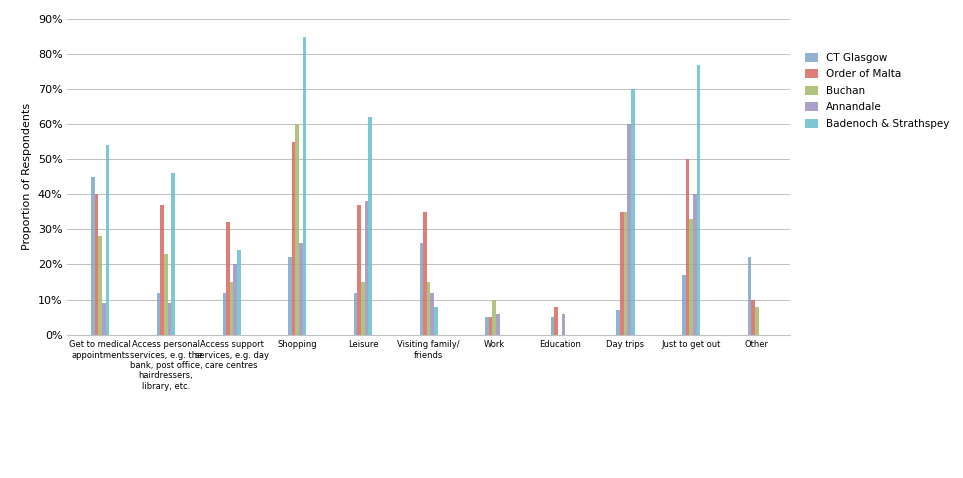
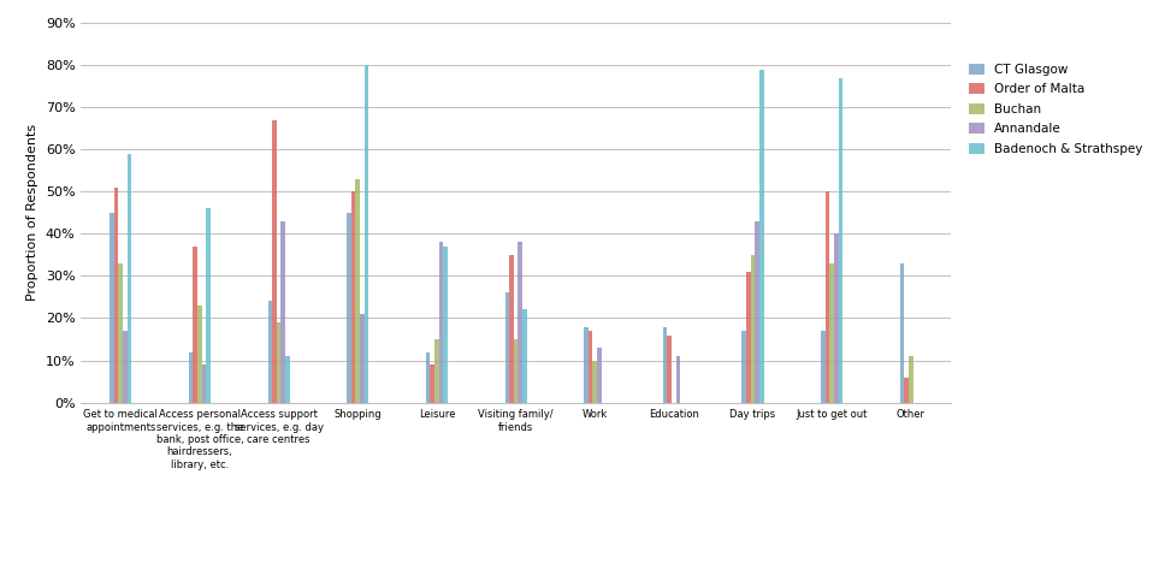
Order of Malta/Get to medical appointments: 40% -> 51%
Buchan/Get to medical appointments: 28% -> 33%
Annandale/Get to medical appointments: 9% -> 17%
Badenoch & Strathspey/Get to medical appointments: 54% -> 59%
CT Glasgow/Access support services, e.g. day care centres: 12% -> 24%
Order of Malta/Access support services, e.g. day care centres: 32% -> 67%
Buchan/Access support services, e.g. day care centres: 15% -> 19%
Annandale/Access support services, e.g. day care centres: 20% -> 43%
Badenoch & Strathspey/Access support services, e.g. day care centres: 24% -> 11%
CT Glasgow/Shopping: 22% -> 45%
Order of Malta/Shopping: 55% -> 50%
Buchan/Shopping: 60% -> 53%
Annandale/Shopping: 26% -> 21%
Badenoch & Strathspey/Shopping: 85% -> 80%
Order of Malta/Leisure: 37% -> 9%
Badenoch & Strathspey/Leisure: 62% -> 37%
Annandale/Visiting family/ friends: 12% -> 38%
Badenoch & Strathspey/Visiting family/ friends: 8% -> 22%
CT Glasgow/Work: 5% -> 18%
Order of Malta/Work: 5% -> 17%
Annandale/Work: 6% -> 13%
CT Glasgow/Education: 5% -> 18%
Order of Malta/Education: 8% -> 16%
Annandale/Education: 6% -> 11%
CT Glasgow/Day trips: 7% -> 17%
Order of Malta/Day trips: 35% -> 31%
Annandale/Day trips: 60% -> 43%
Badenoch & Strathspey/Day trips: 70% -> 79%
CT Glasgow/Other: 22% -> 33%
Order of Malta/Other: 10% -> 6%
Buchan/Other: 8% -> 11%
